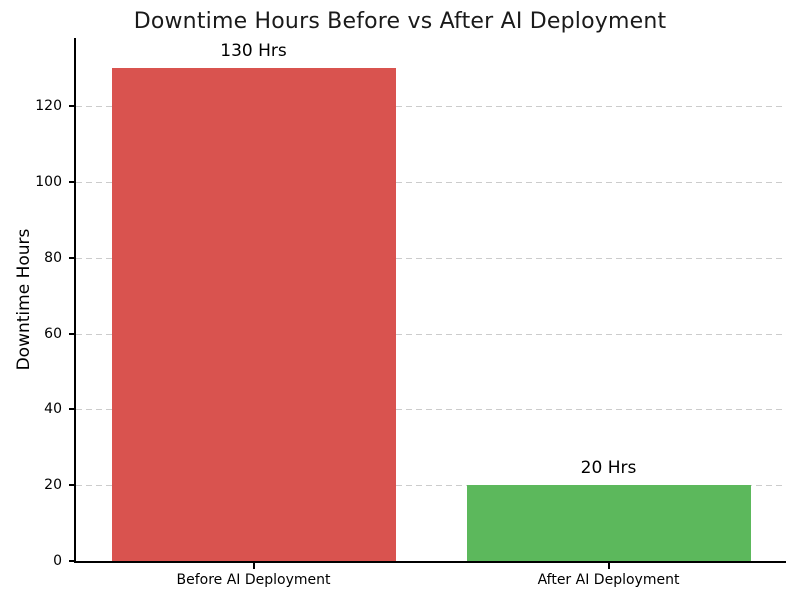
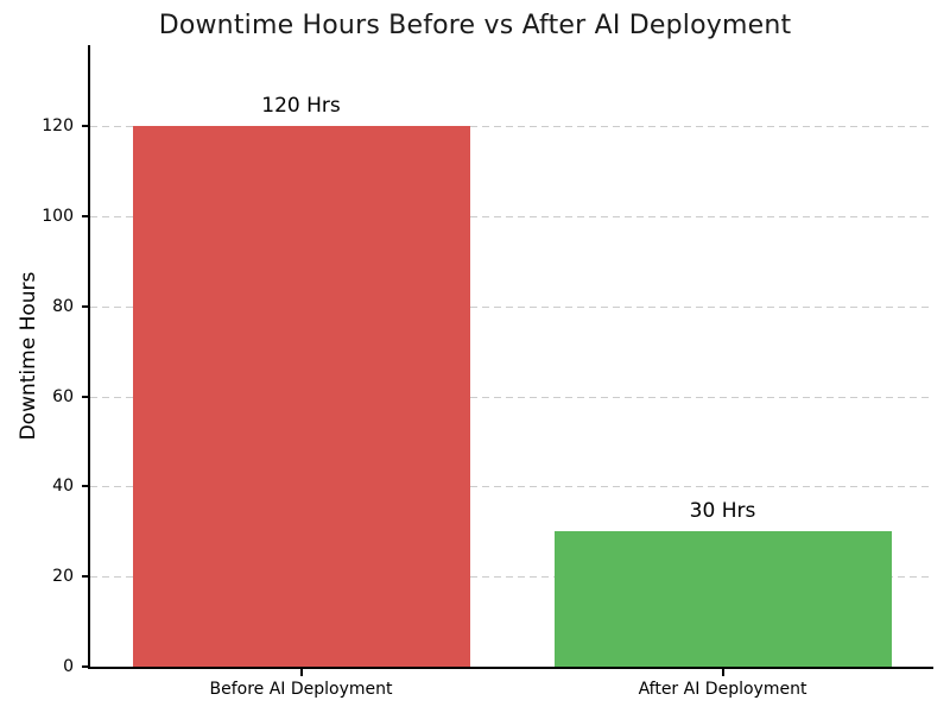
Before AI Deployment: 130 -> 120
After AI Deployment: 20 -> 30
